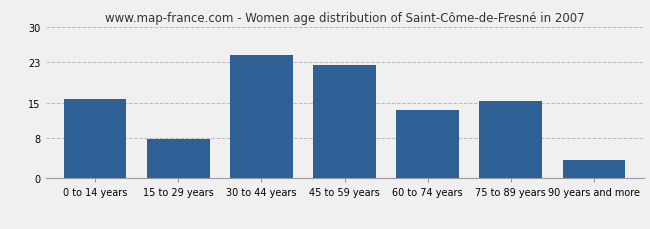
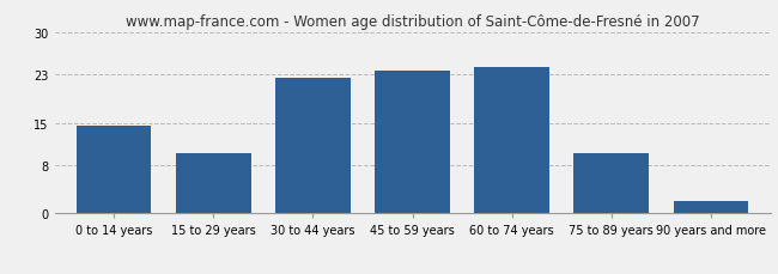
0 to 14 years: 15.6 -> 14.5
15 to 29 years: 7.8 -> 10.0
30 to 44 years: 24.4 -> 22.5
45 to 59 years: 22.4 -> 23.5
60 to 74 years: 13.6 -> 24.2
75 to 89 years: 15.2 -> 10.0
90 years and more: 3.6 -> 2.0
